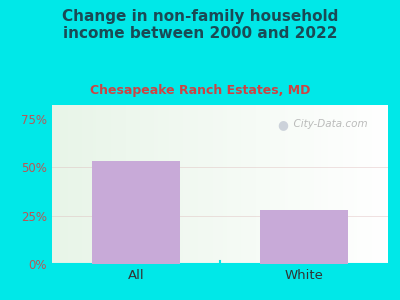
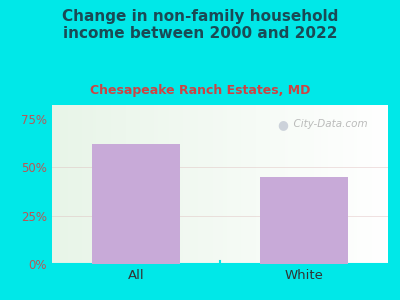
All: 53% -> 62%
White: 28% -> 45%
